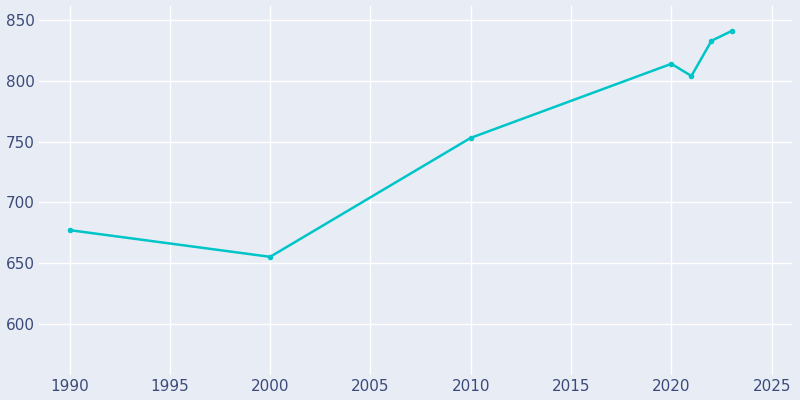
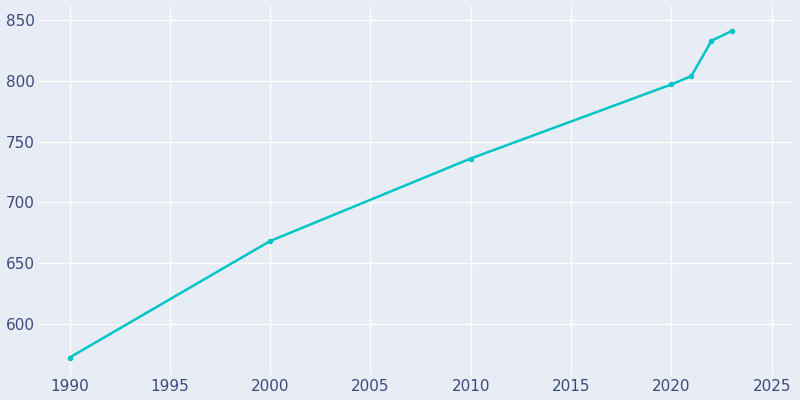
1990: 677 -> 572
2000: 655 -> 668
2010: 753 -> 736
2020: 814 -> 797
